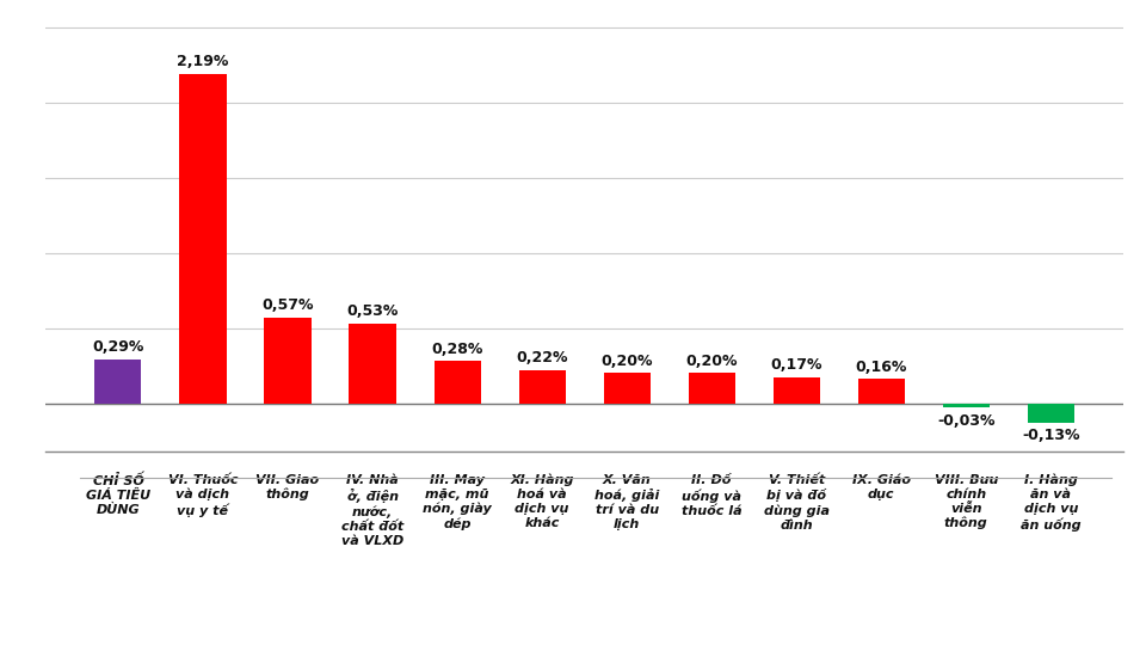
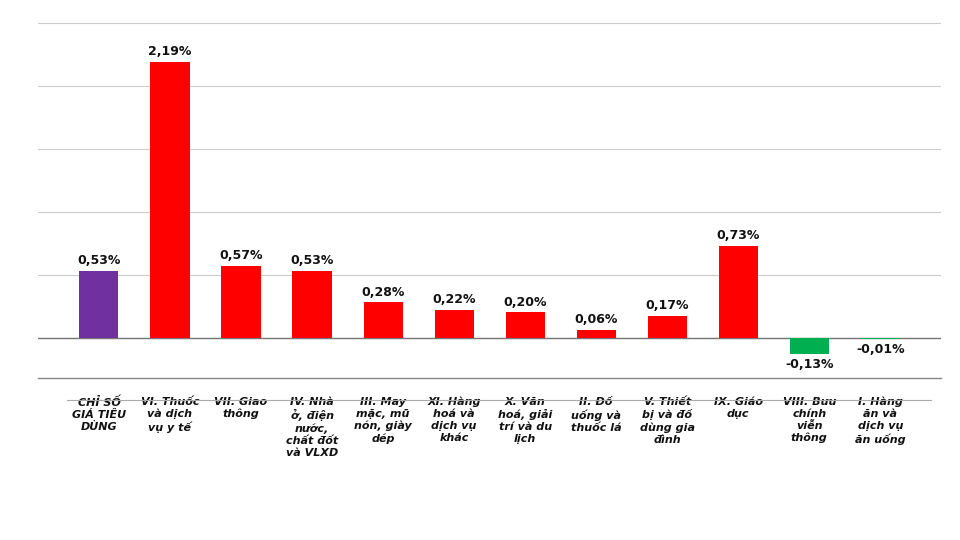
CHỈ SỐ GIÁ TIÊU DÙNG: 0,29% -> 0,53%
II. Đồ uống và thuốc lá: 0,20% -> 0,06%
IX. Giáo dục: 0,16% -> 0,73%
VIII. Bưu chính viễn thông: -0,03% -> -0,13%
I. Hàng ăn và dịch vụ ăn uống: -0,13% -> -0,01%
